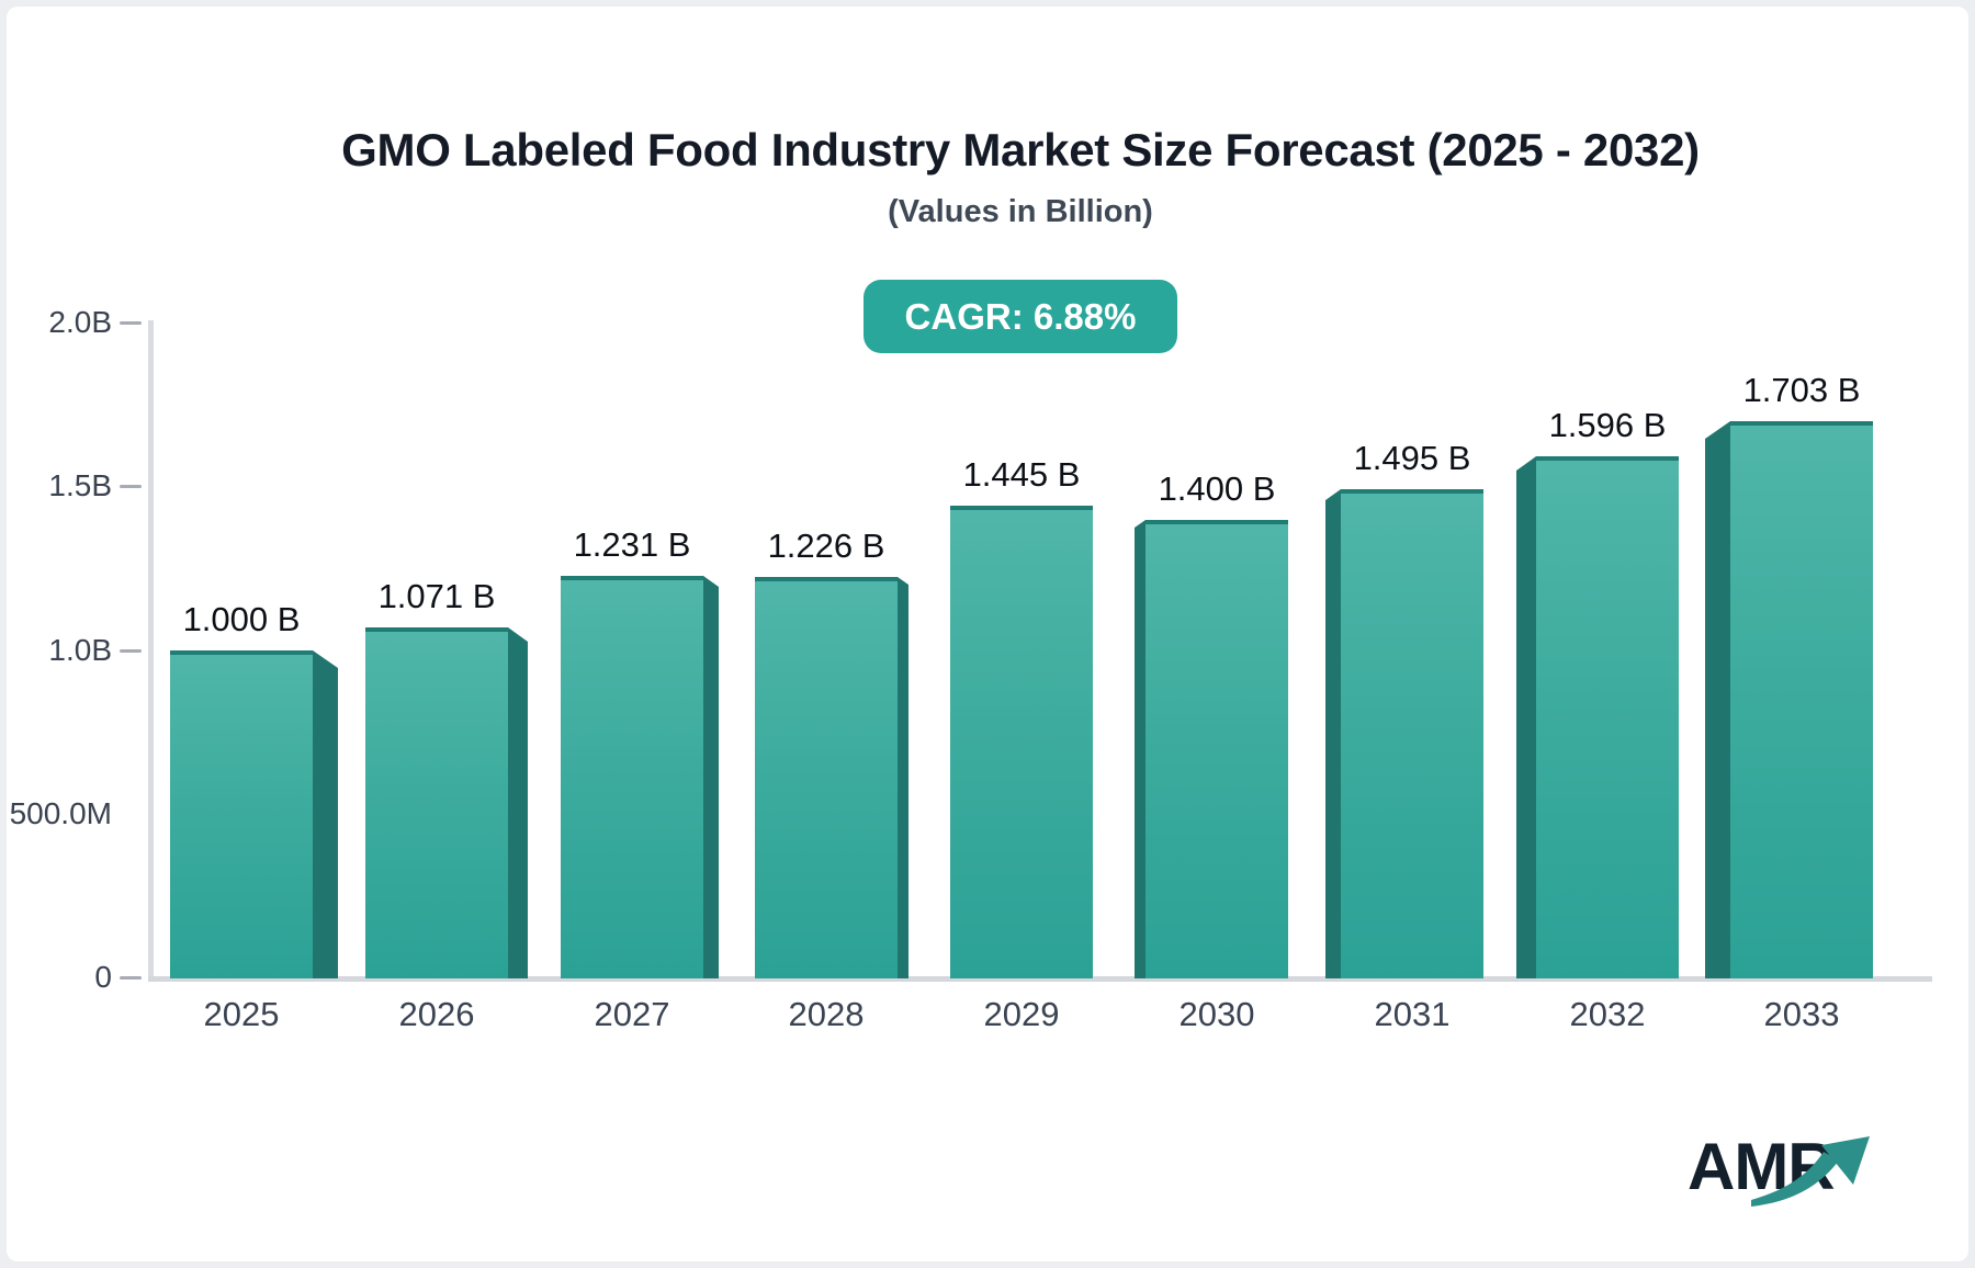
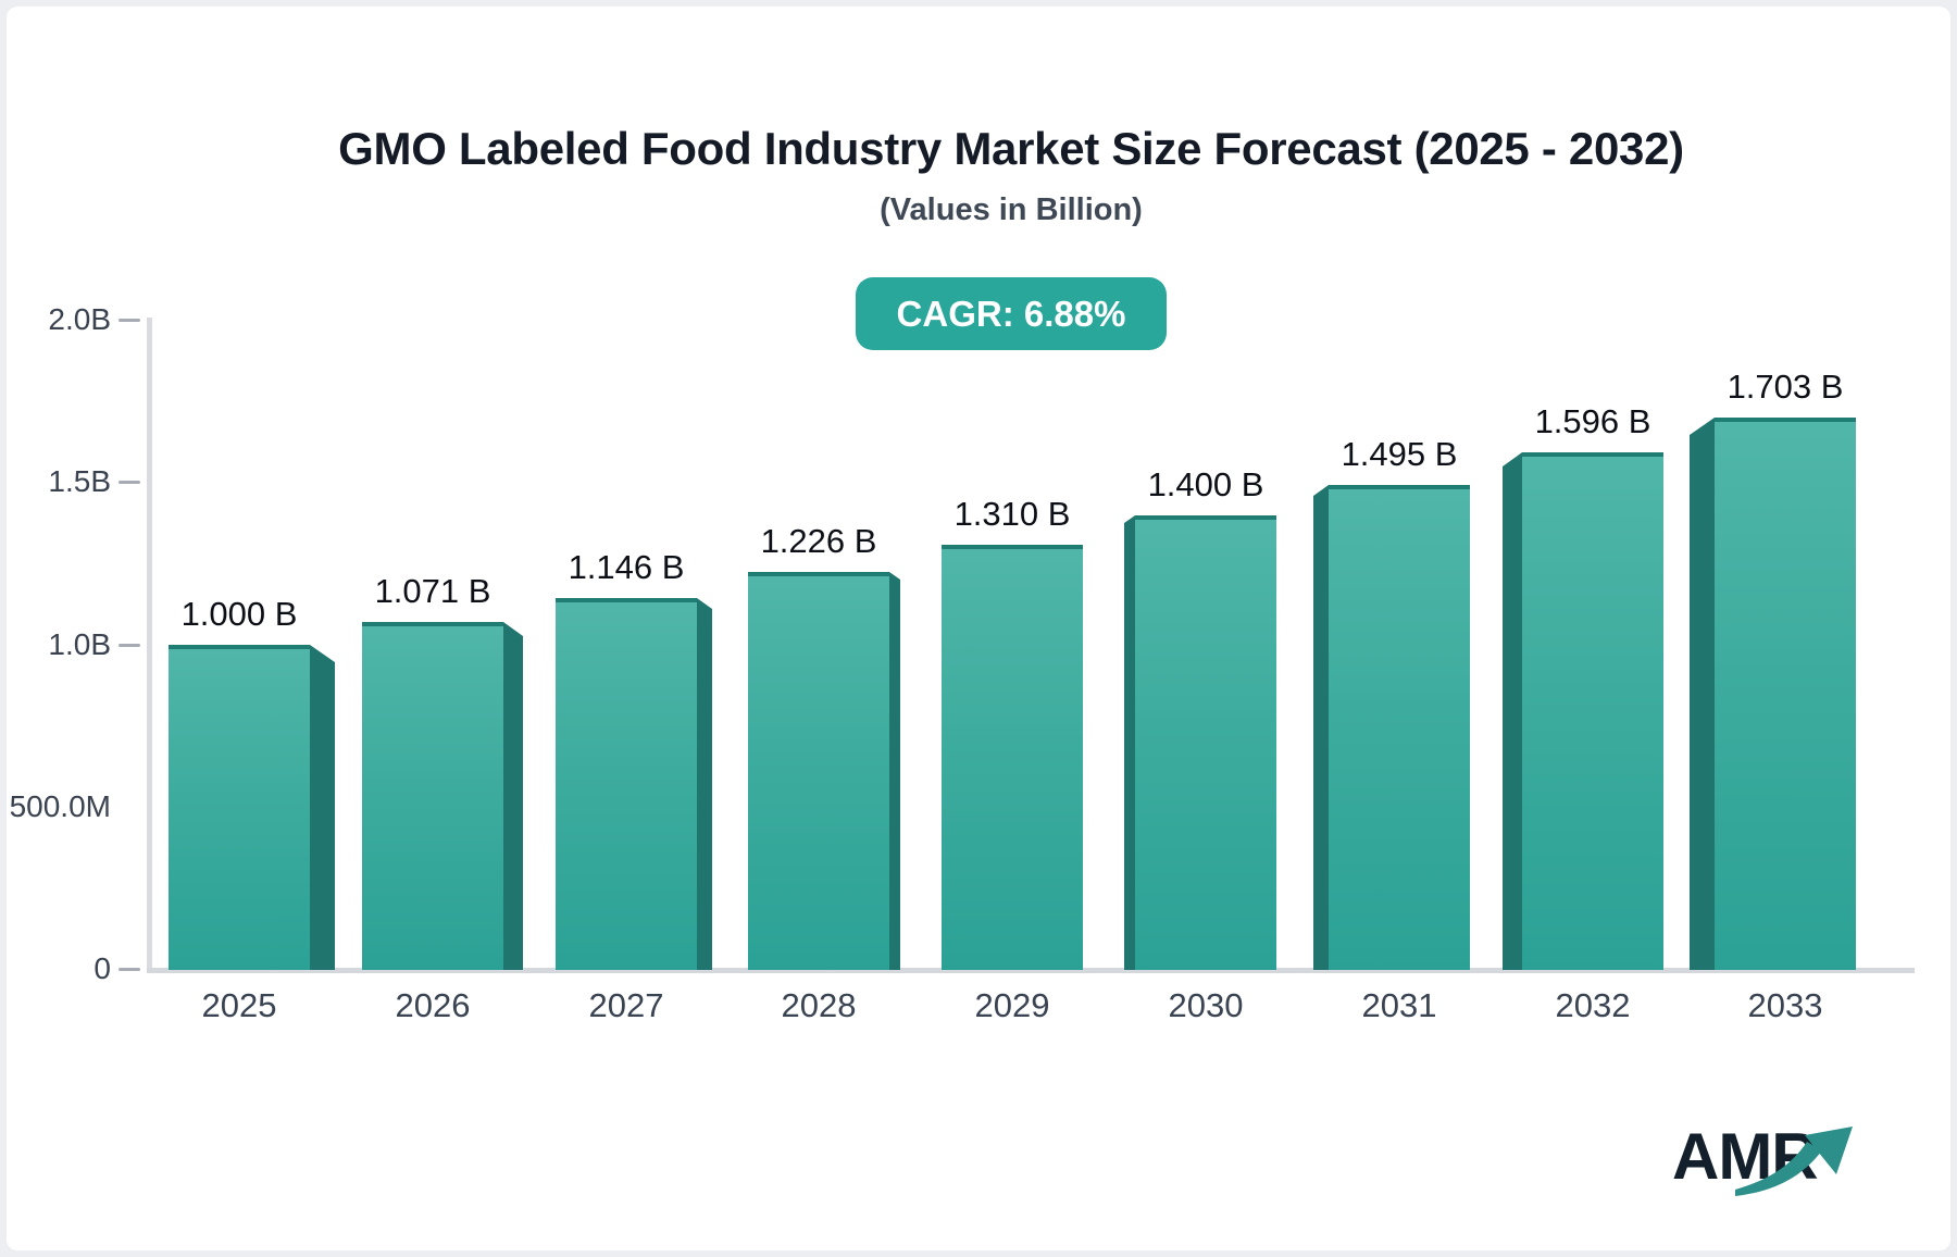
2027: 1.231 -> 1.146
2029: 1.445 -> 1.310
